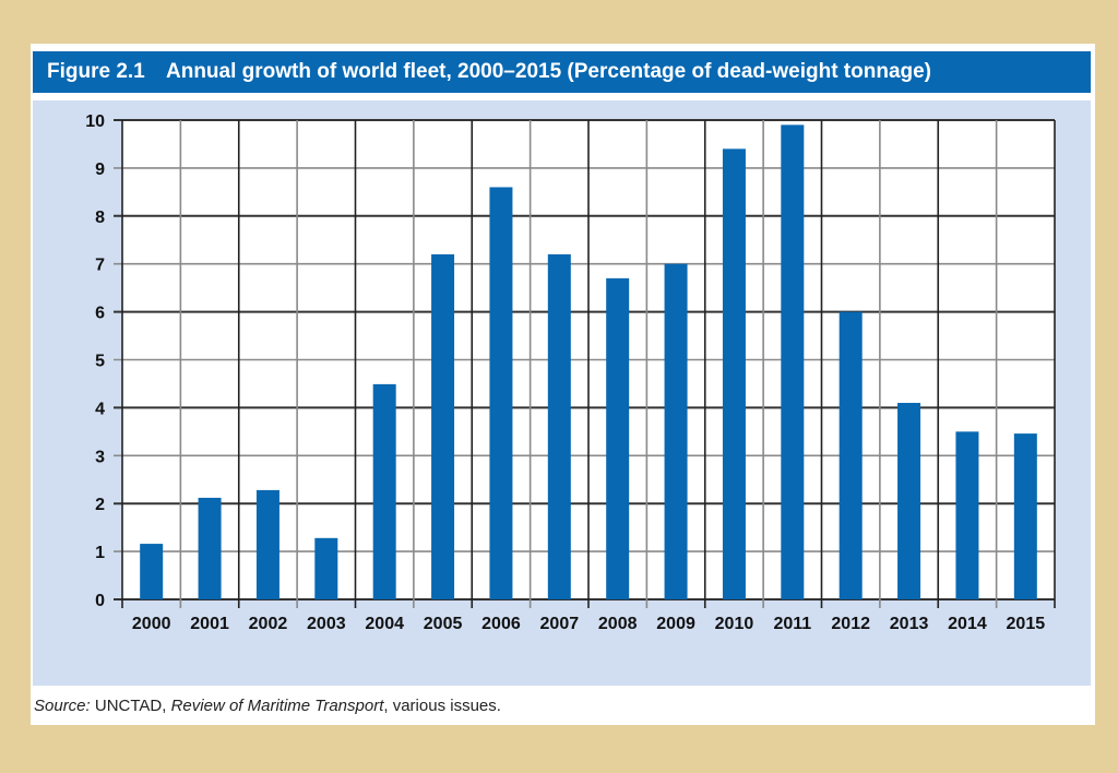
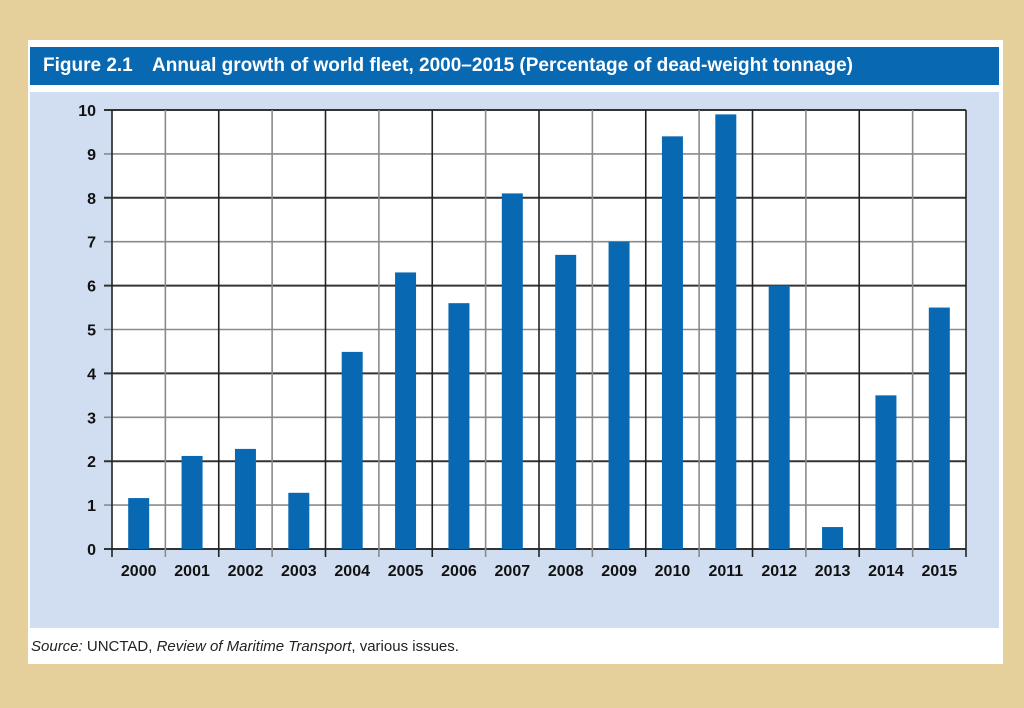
2005: 7.2 -> 6.3
2006: 8.6 -> 5.6
2007: 7.2 -> 8.1
2013: 4.1 -> 0.5
2015: 3.5 -> 5.5
